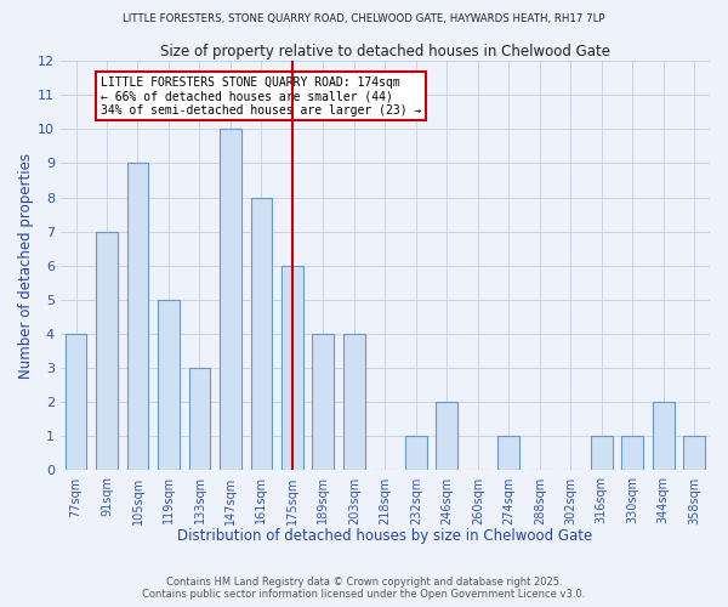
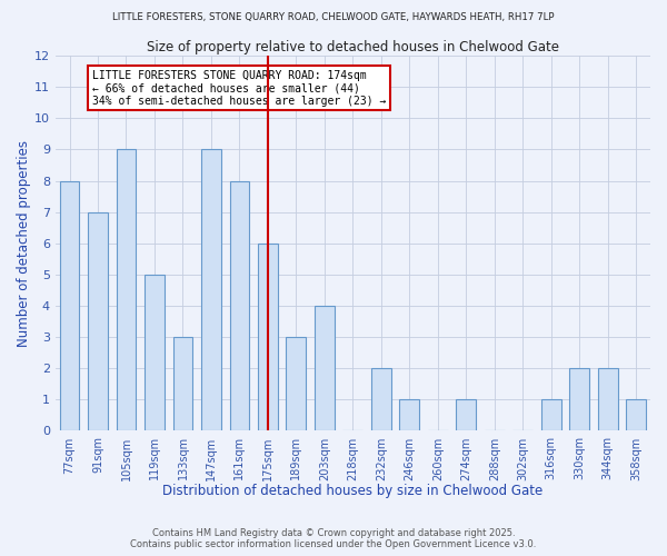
77sqm: 4 -> 8
147sqm: 10 -> 9
189sqm: 4 -> 3
232sqm: 1 -> 2
246sqm: 2 -> 1
330sqm: 1 -> 2
